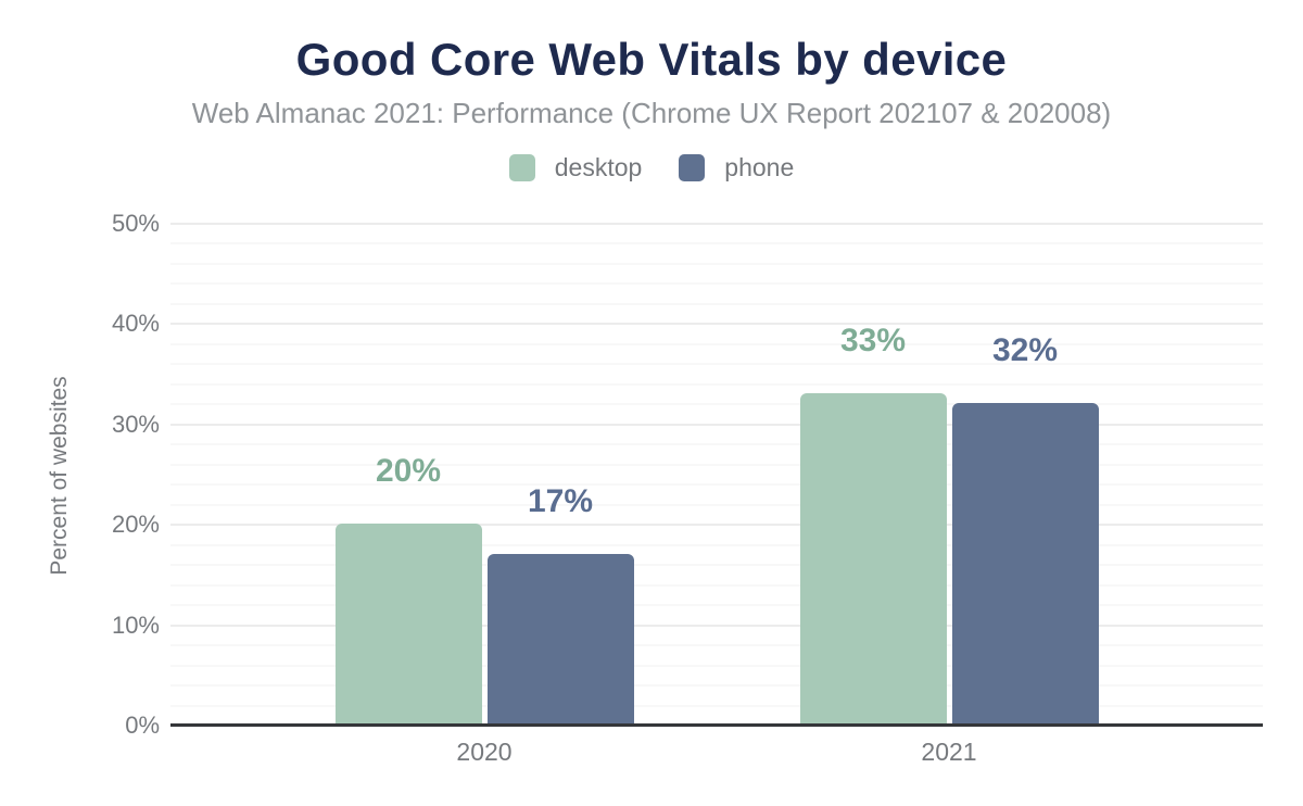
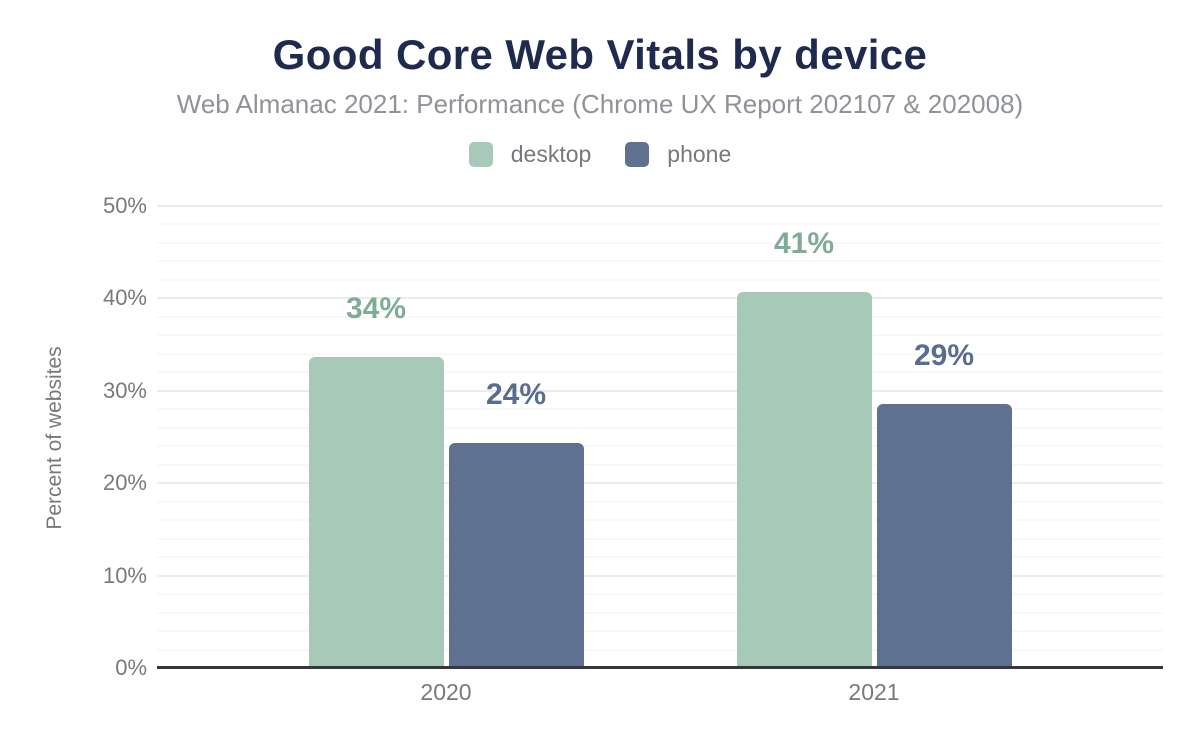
desktop/2020: 20% -> 34%
phone/2020: 17% -> 24%
desktop/2021: 33% -> 41%
phone/2021: 32% -> 29%
